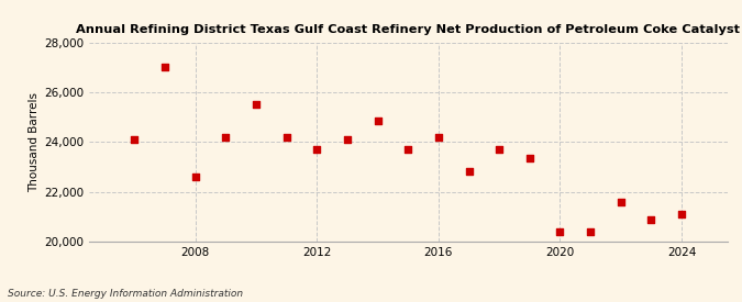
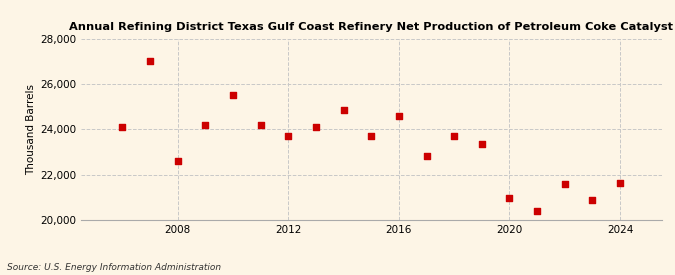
2016: 24,200 -> 24,600
2020: 20,400 -> 20,950
2024: 21,100 -> 21,650
